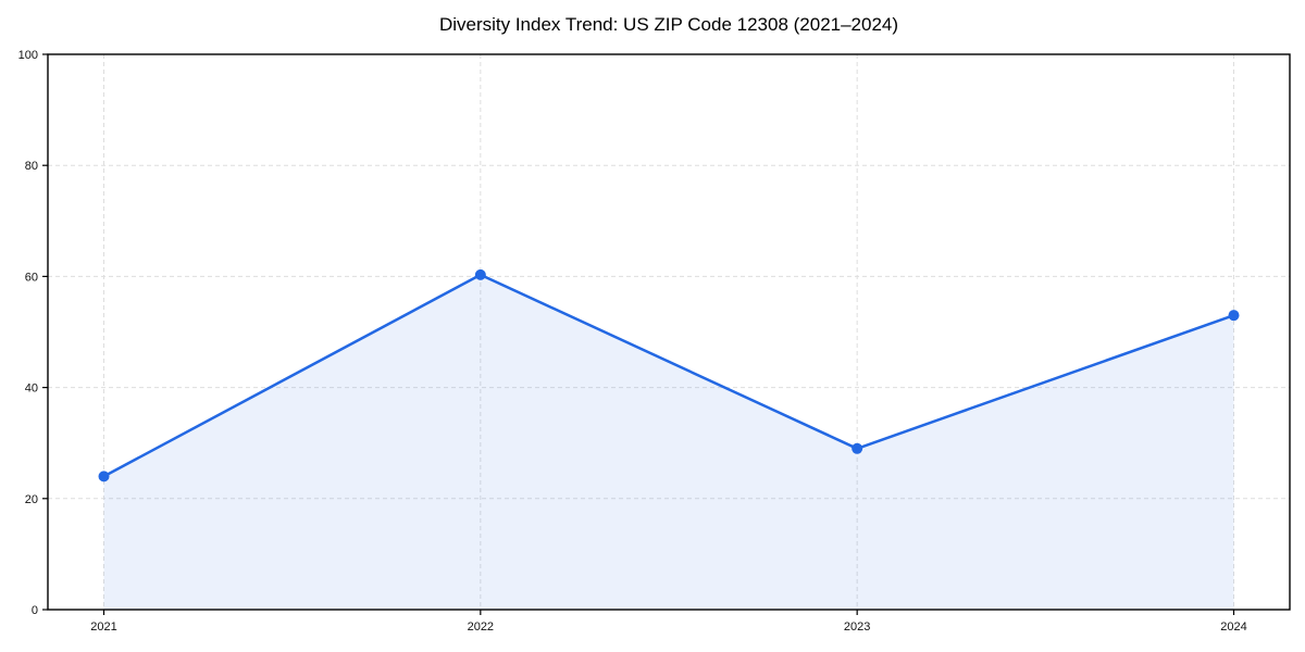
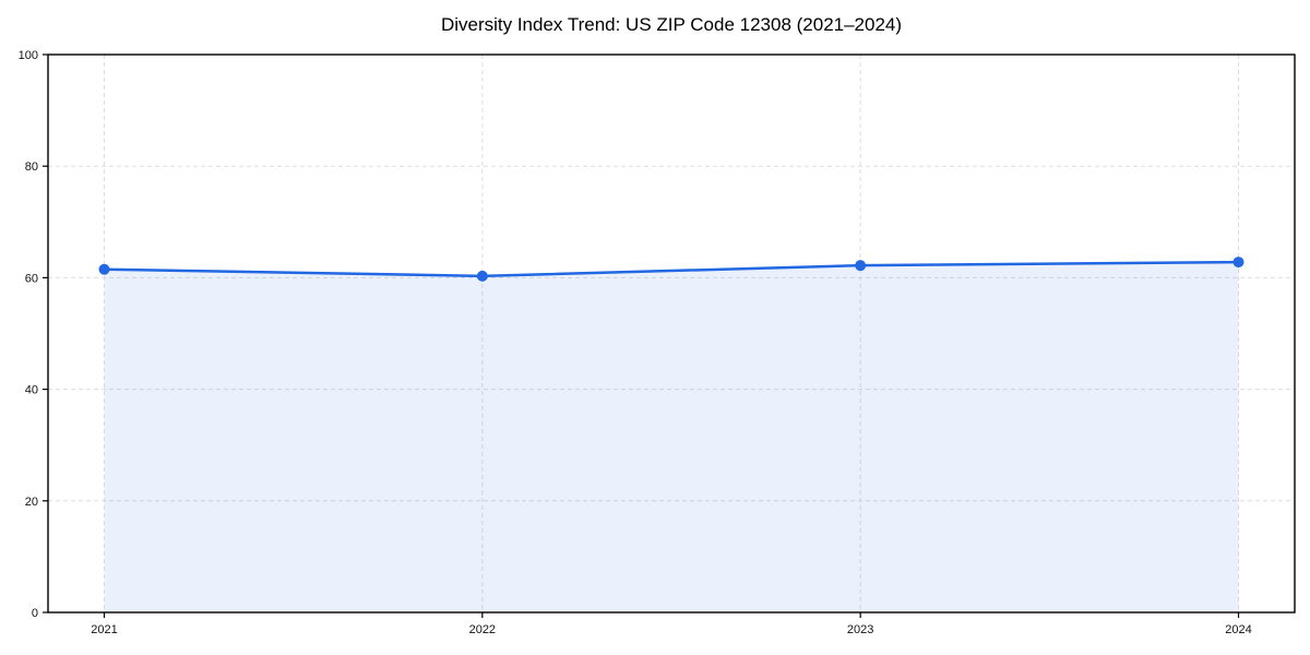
2021: 24 -> 62
2023: 29 -> 62
2024: 53 -> 63
